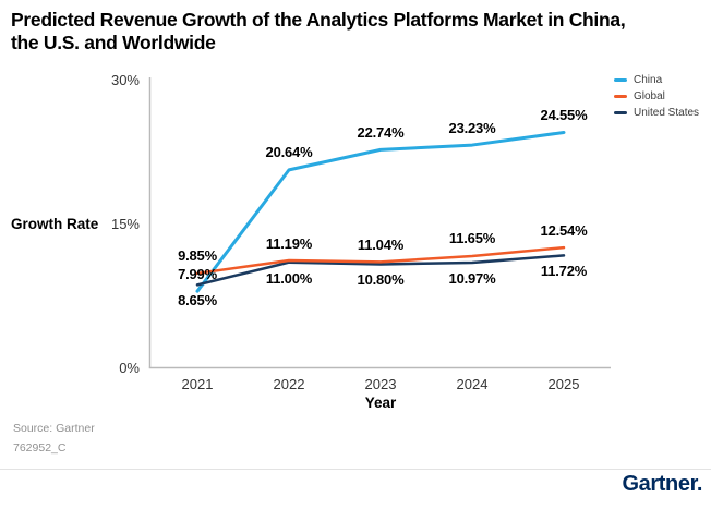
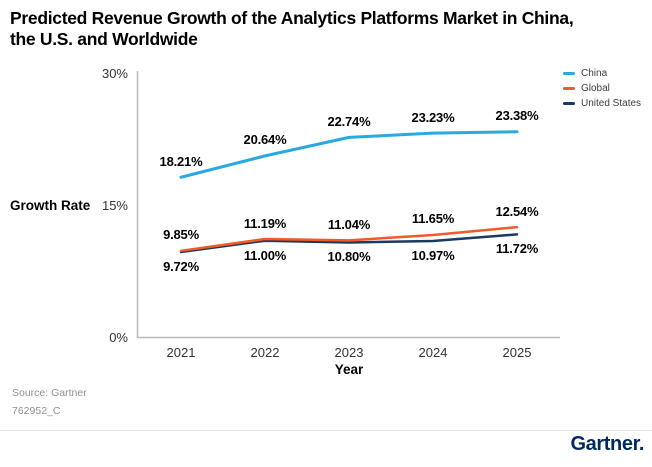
China/2021: 7.99% -> 18.21%
United States/2021: 8.65% -> 9.72%
China/2025: 24.55% -> 23.38%
